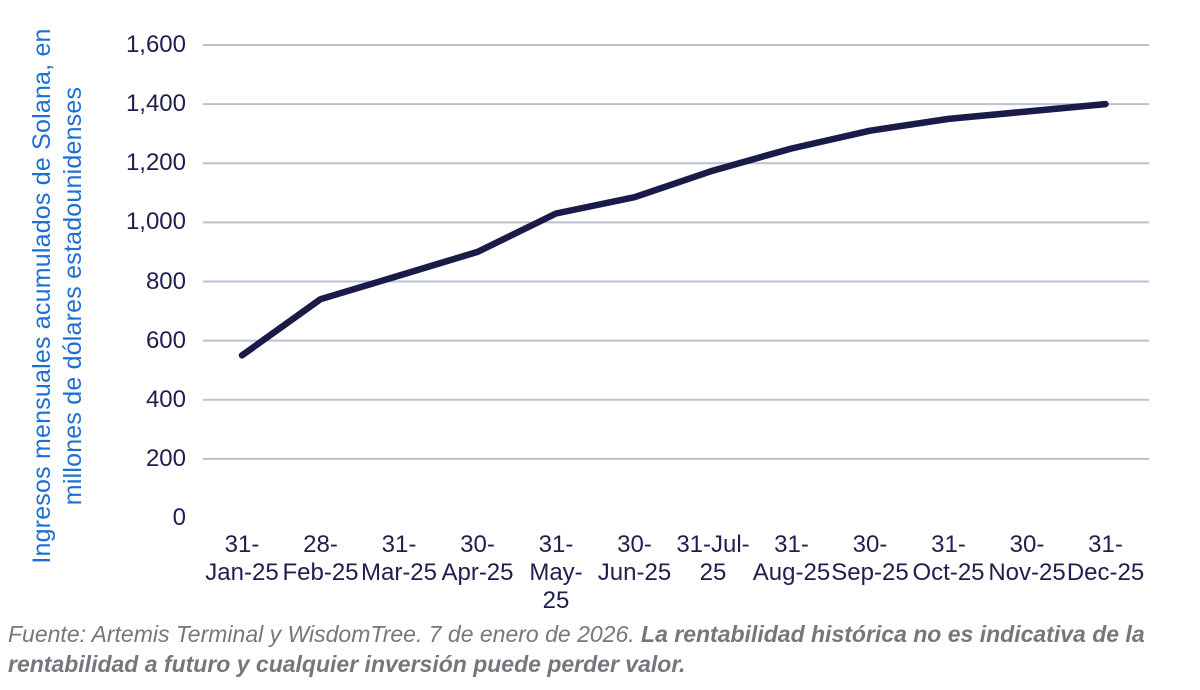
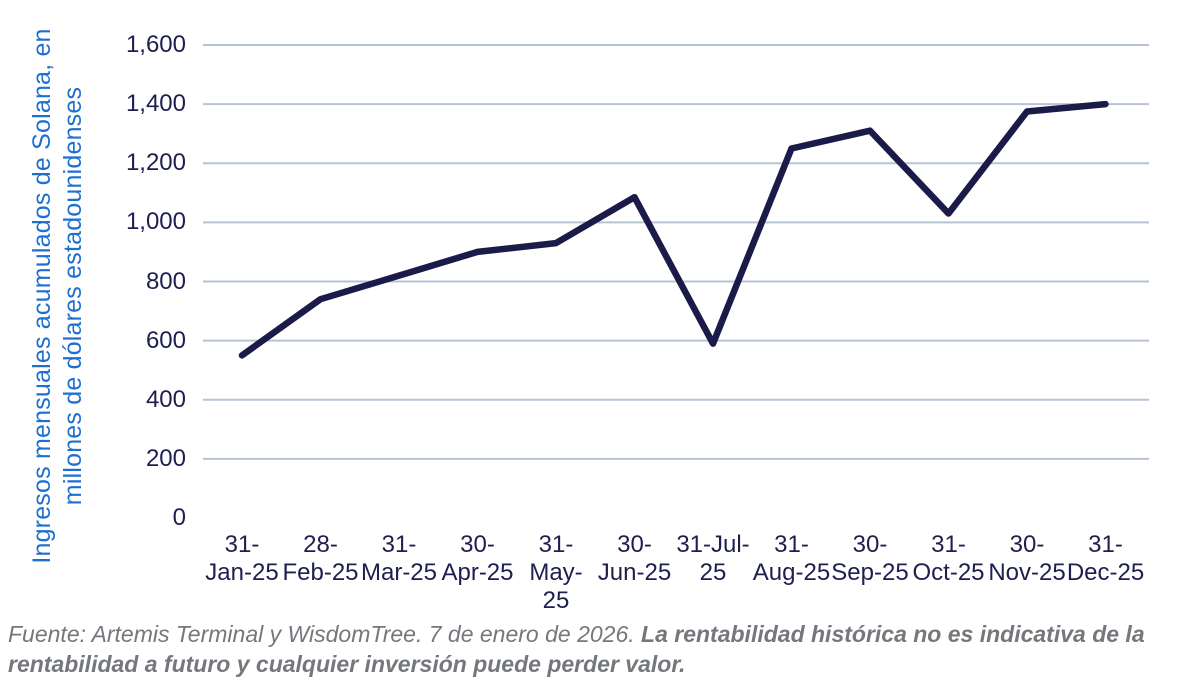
31-May-25: 1030 -> 930
31-Jul-25: 1180 -> 590
31-Oct-25: 1350 -> 1030
